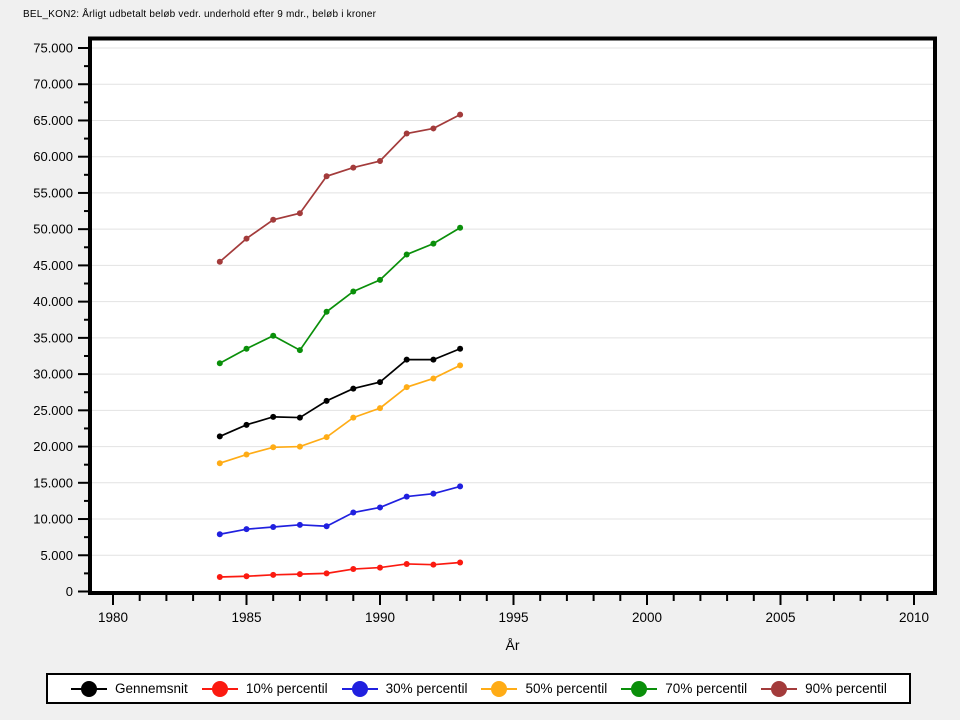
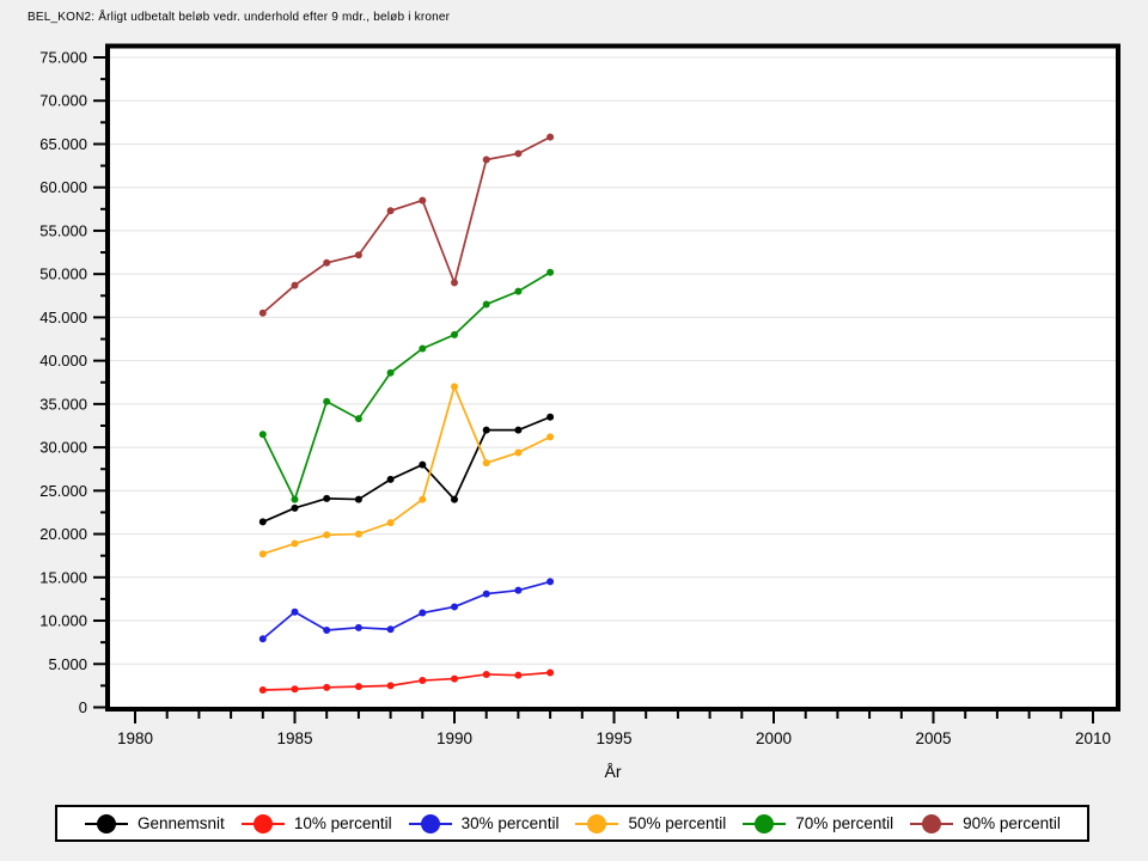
30% percentil/1985: 9000 -> 11000
70% percentil/1985: 34000 -> 24000
Gennemsnit/1990: 29000 -> 24000
50% percentil/1990: 25000 -> 37000
90% percentil/1990: 59000 -> 49000
